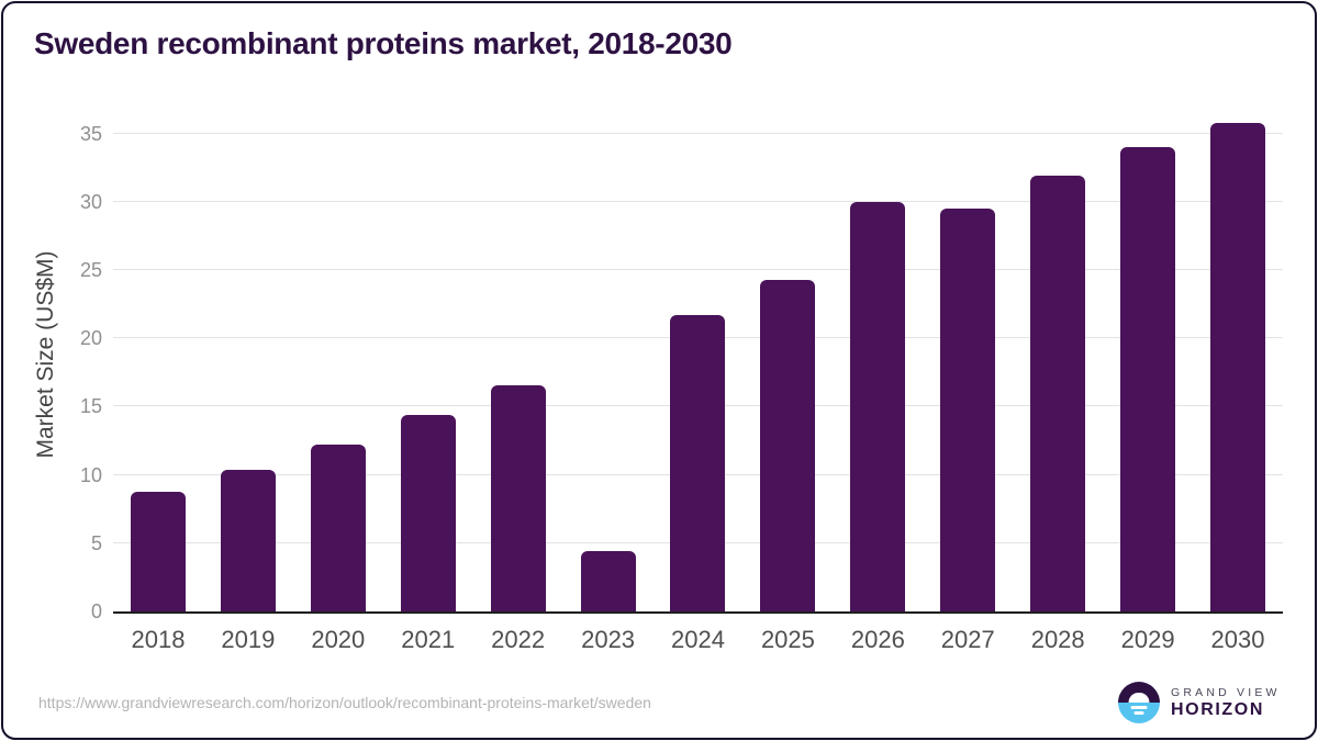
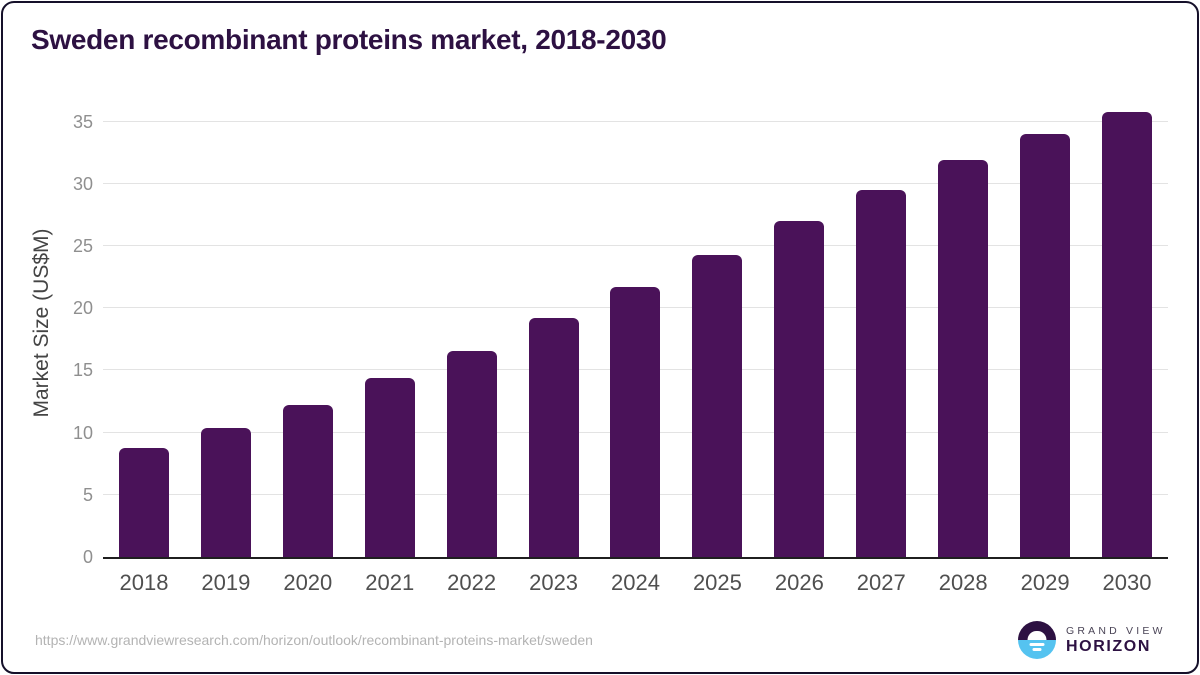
2023: 4.4 -> 19.2
2026: 30.0 -> 27.0
